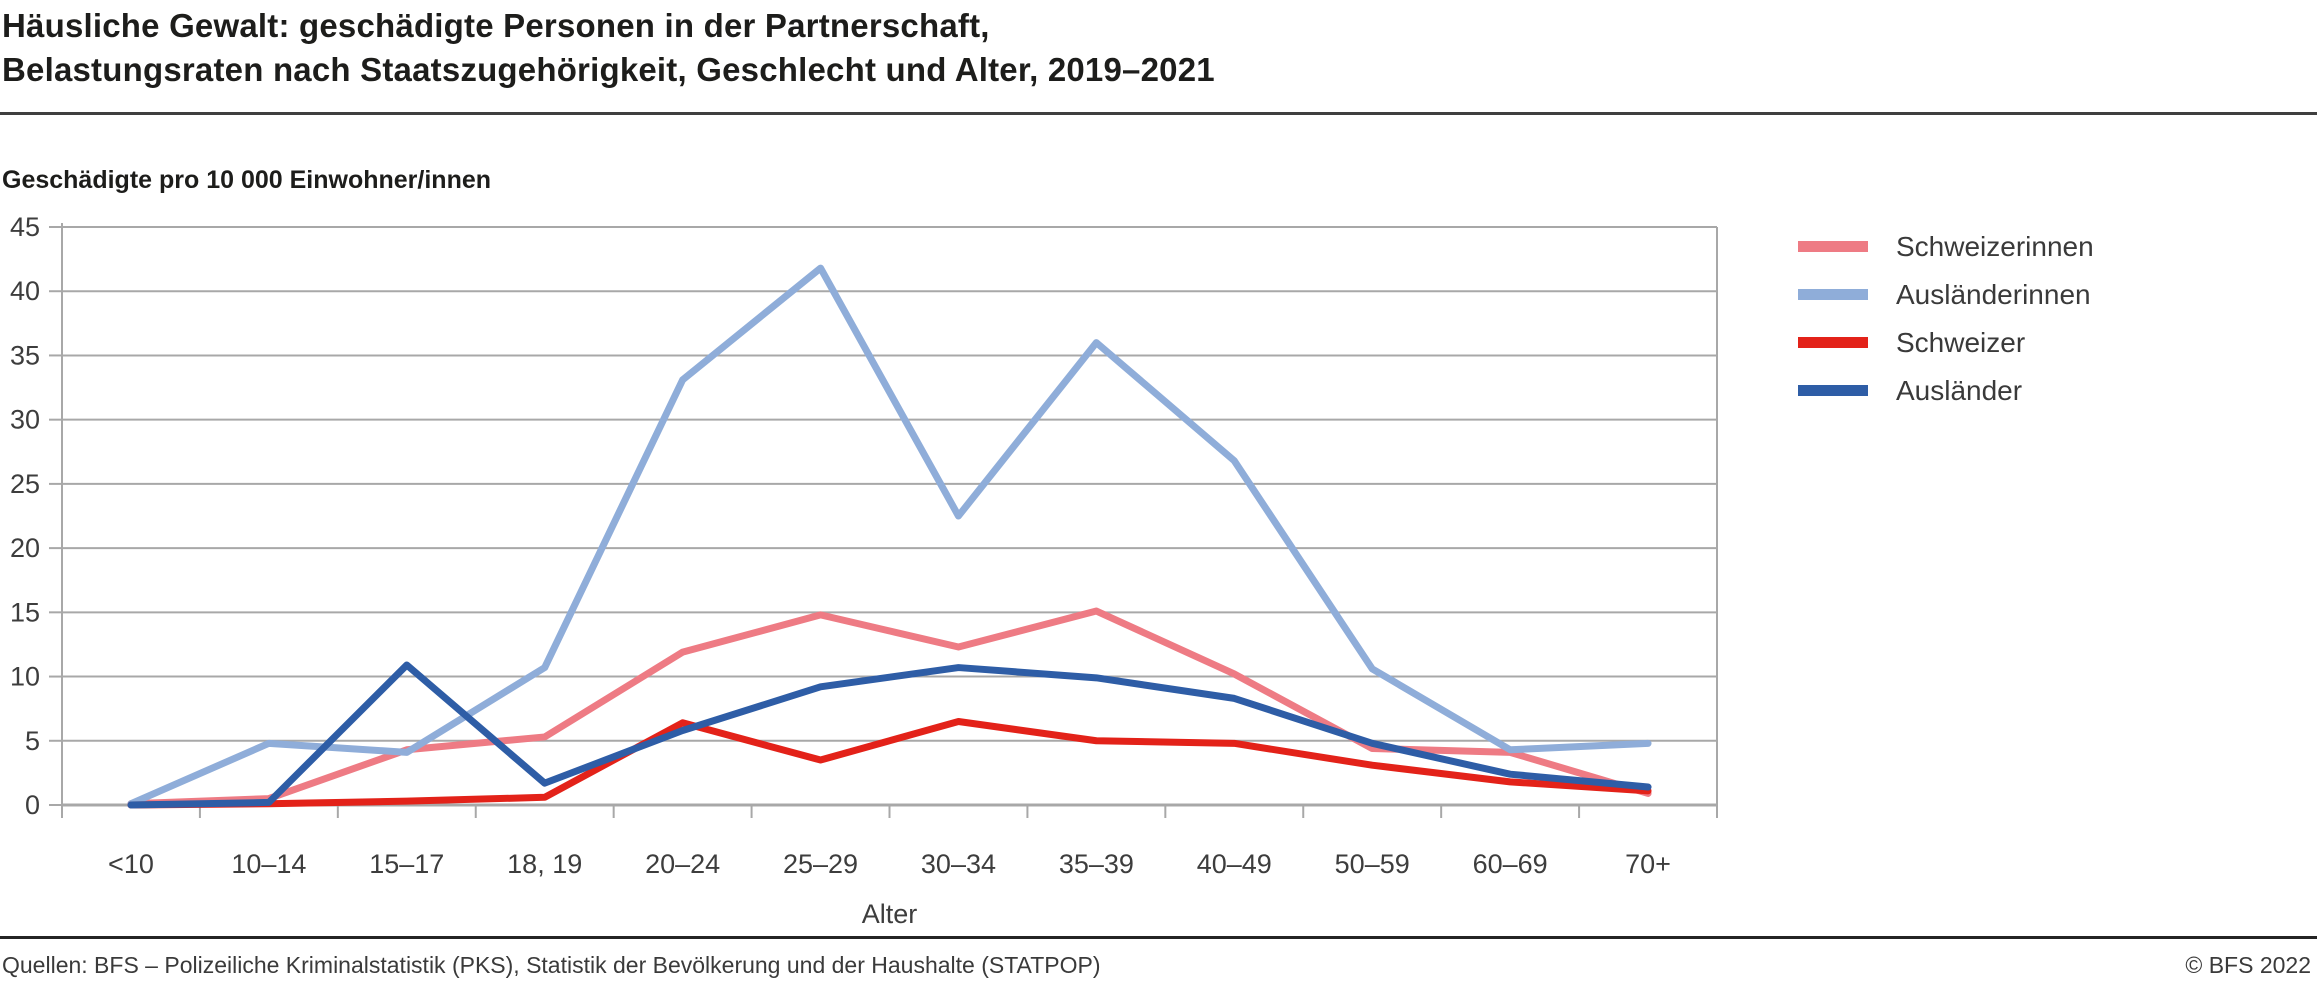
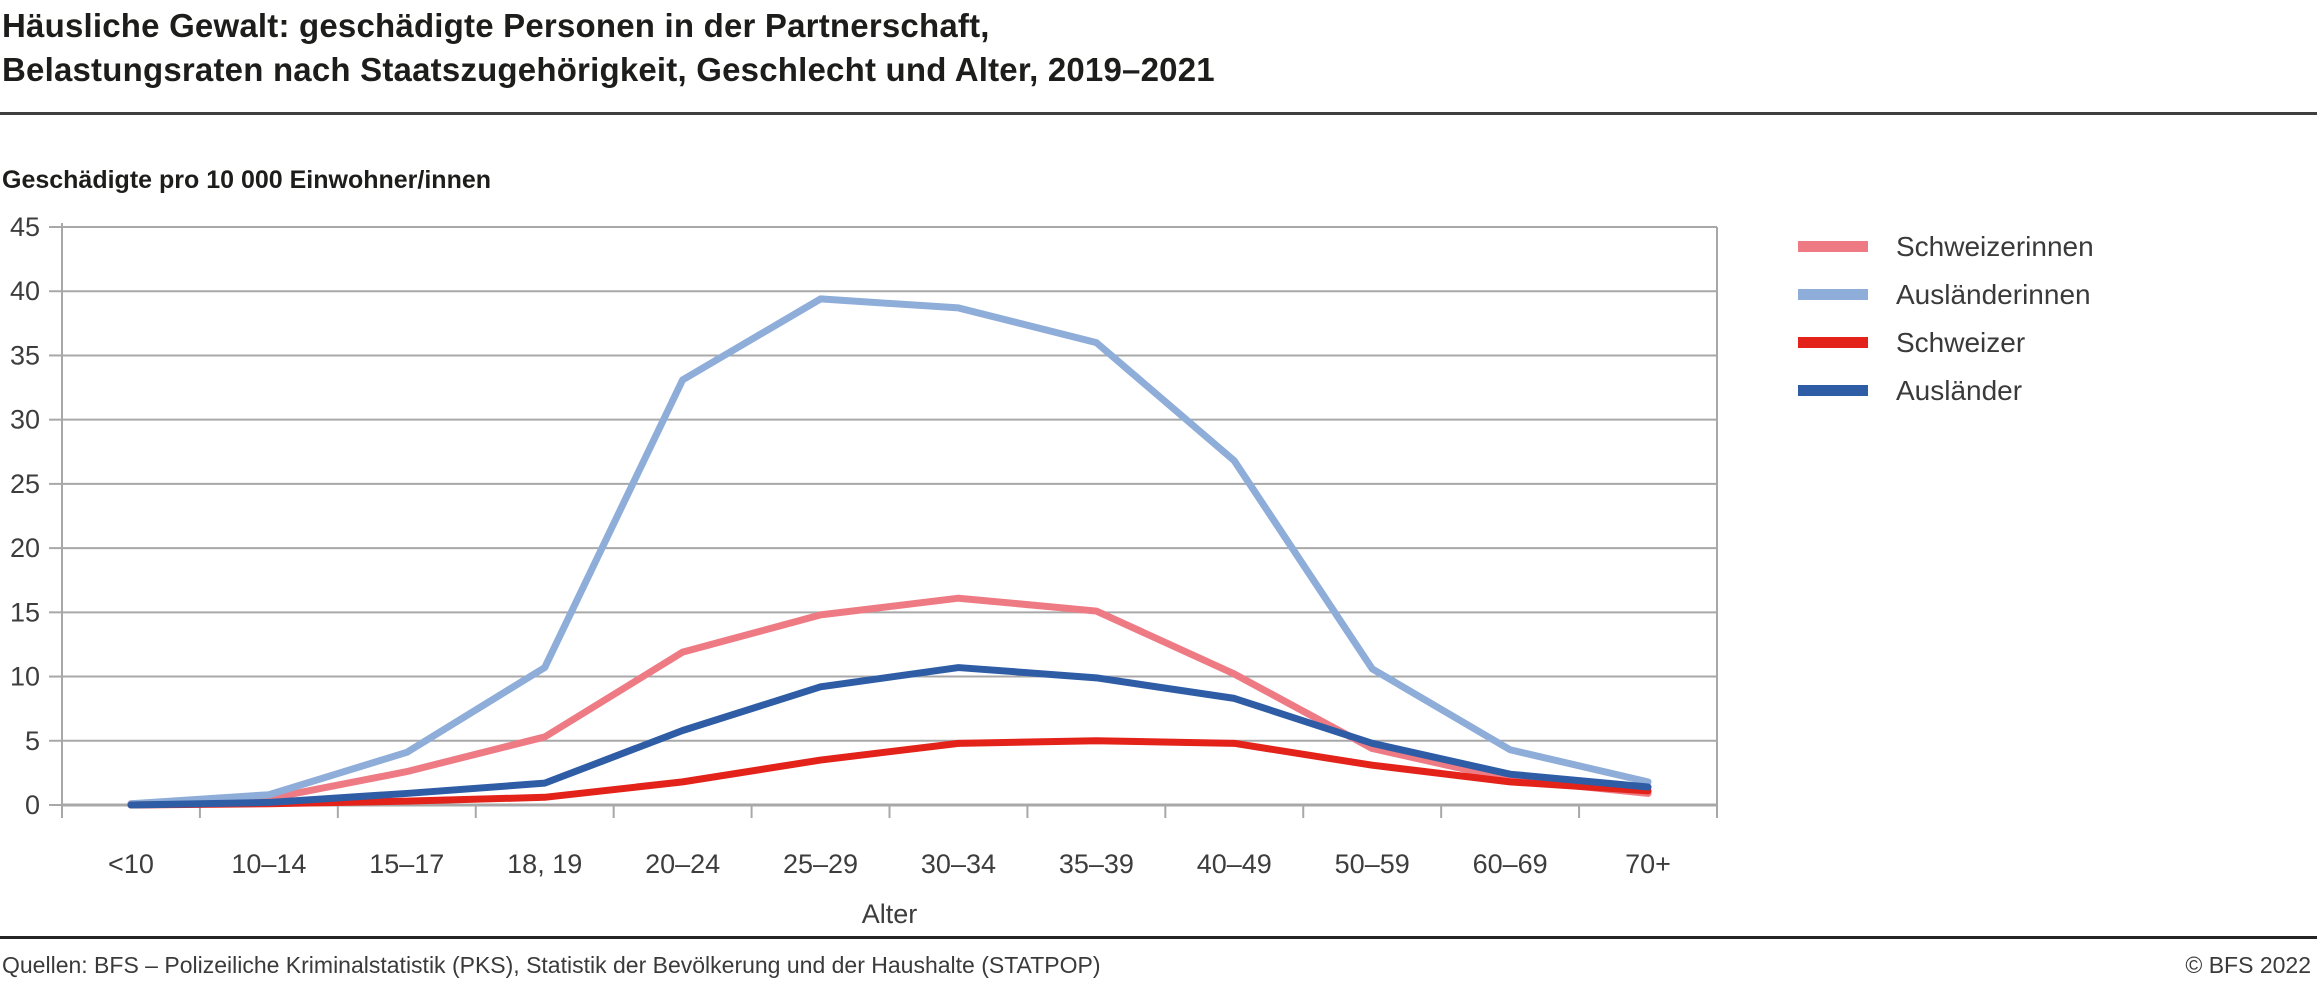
Ausländerinnen/10–14: 4.8 -> 0.8
Schweizerinnen/15–17: 4.3 -> 2.6
Ausländer/15–17: 10.9 -> 0.9
Schweizer/20–24: 6.4 -> 1.8
Ausländerinnen/25–29: 41.8 -> 39.4
Schweizerinnen/30–34: 12.3 -> 16.1
Ausländerinnen/30–34: 22.5 -> 38.7
Schweizer/30–34: 6.5 -> 4.8
Schweizerinnen/60–69: 4.1 -> 2.0
Ausländerinnen/70+: 4.8 -> 1.8
